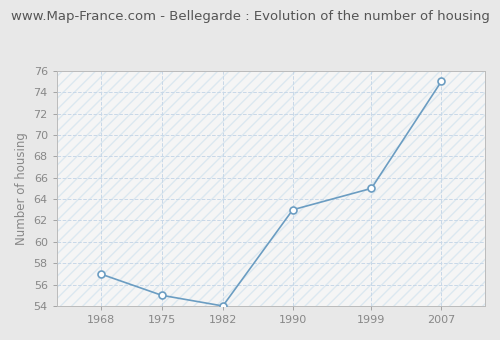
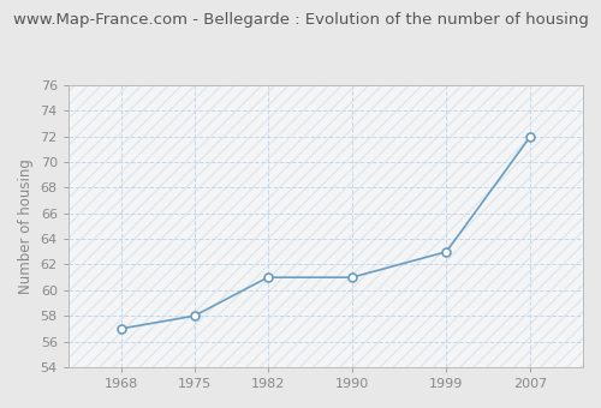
1975: 55 -> 58
1982: 54 -> 61
1990: 63 -> 61
1999: 65 -> 63
2007: 75 -> 72
